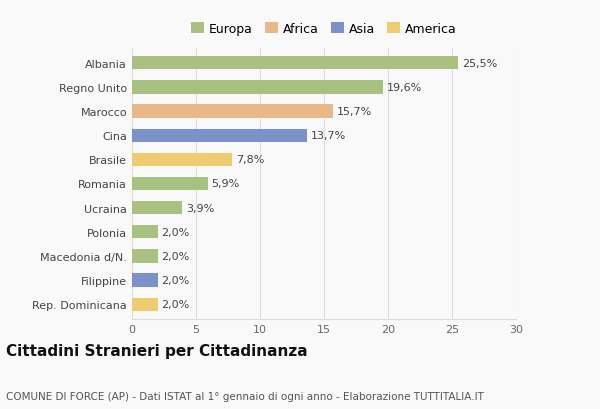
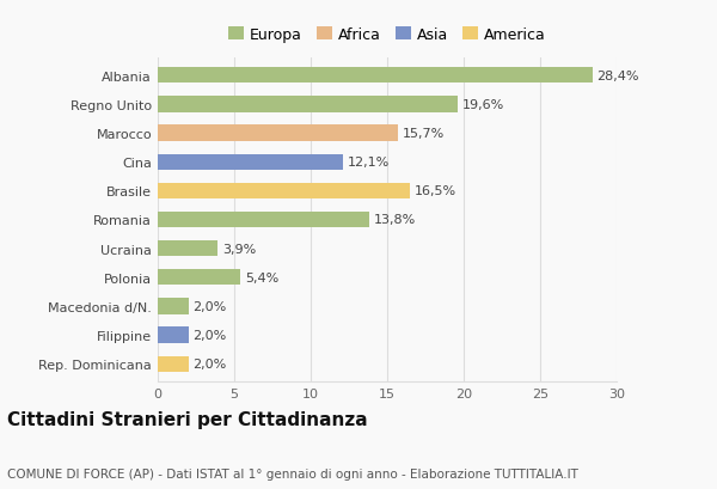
Albania: 25,5% -> 28,4%
Cina: 13,7% -> 12,1%
Brasile: 7,8% -> 16,5%
Romania: 5,9% -> 13,8%
Polonia: 2,0% -> 5,4%
